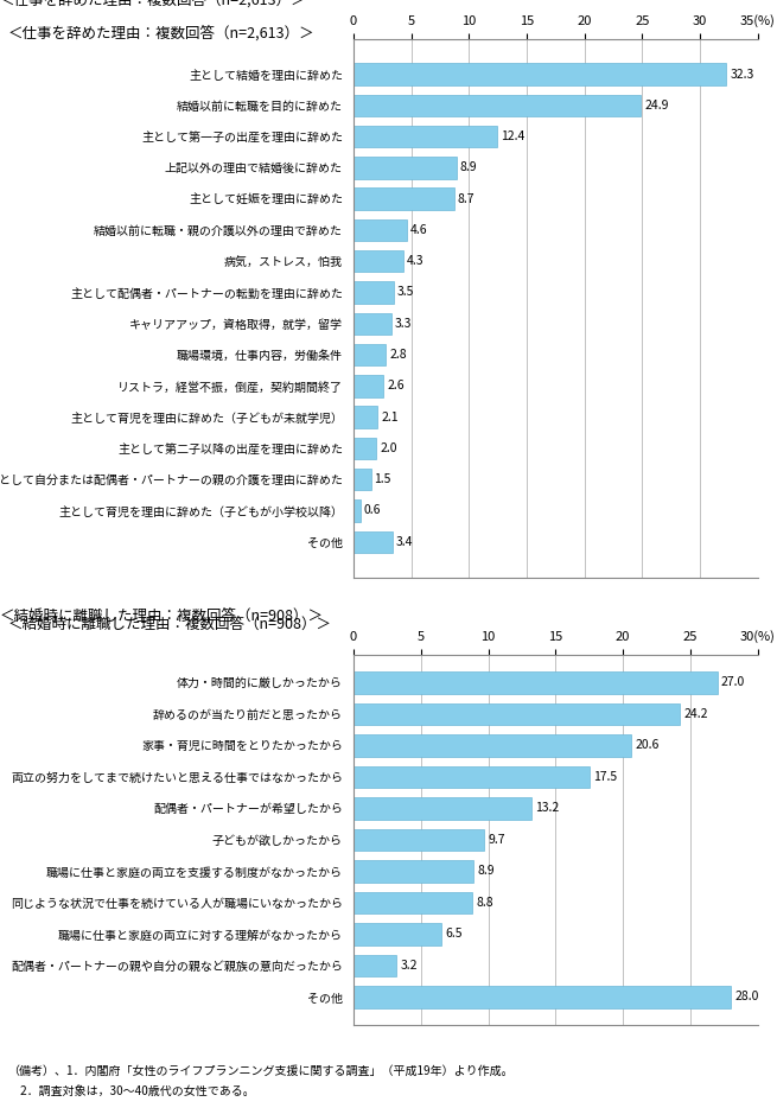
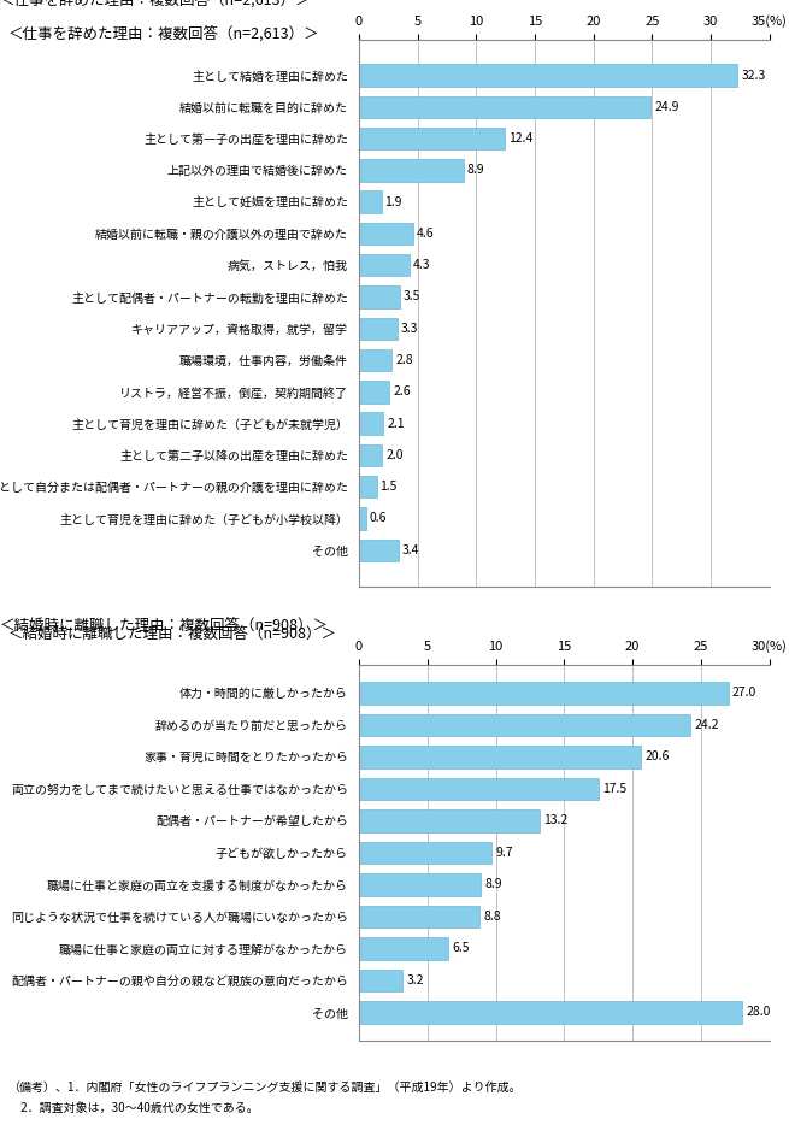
＜仕事を辞めた理由：複数回答（n=2,613）＞/主として妊娠を理由に辞めた: 8.7 -> 1.9
